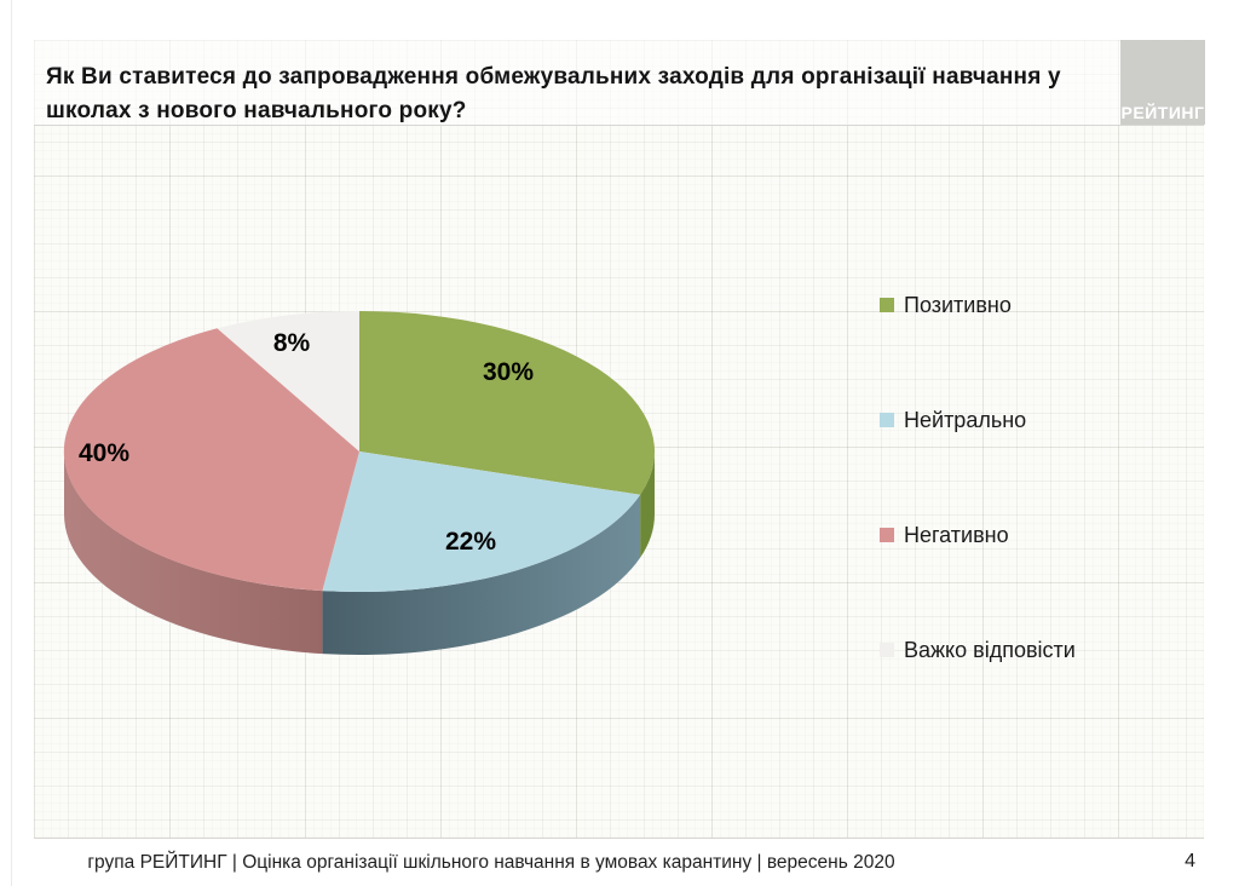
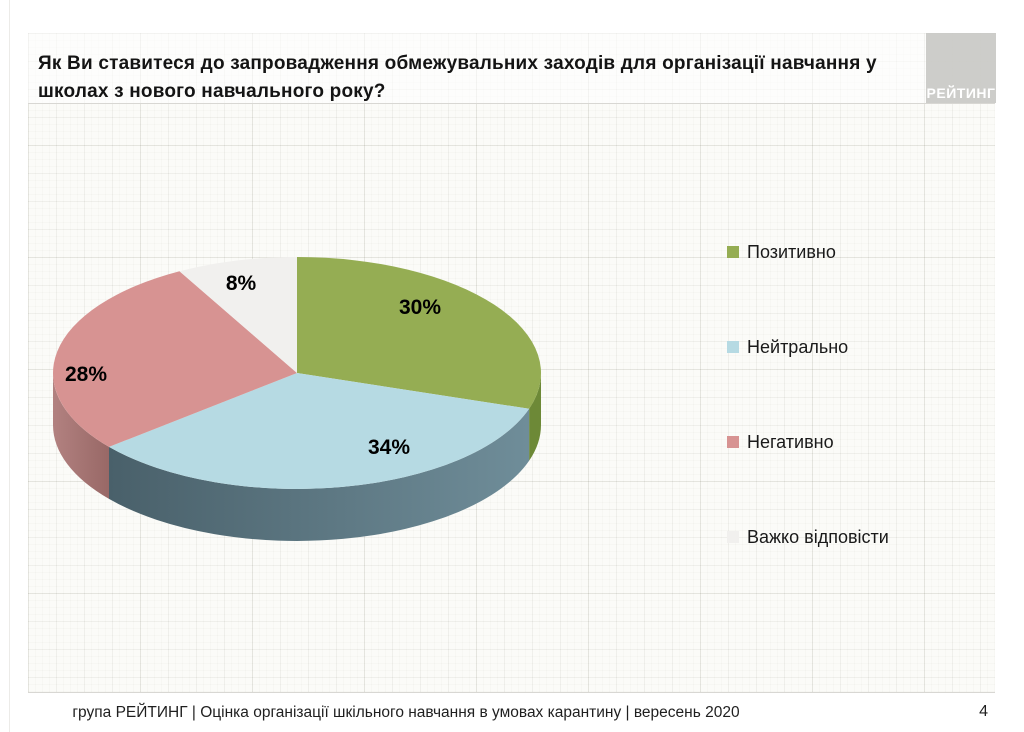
Нейтрально: 22% -> 34%
Негативно: 40% -> 28%
